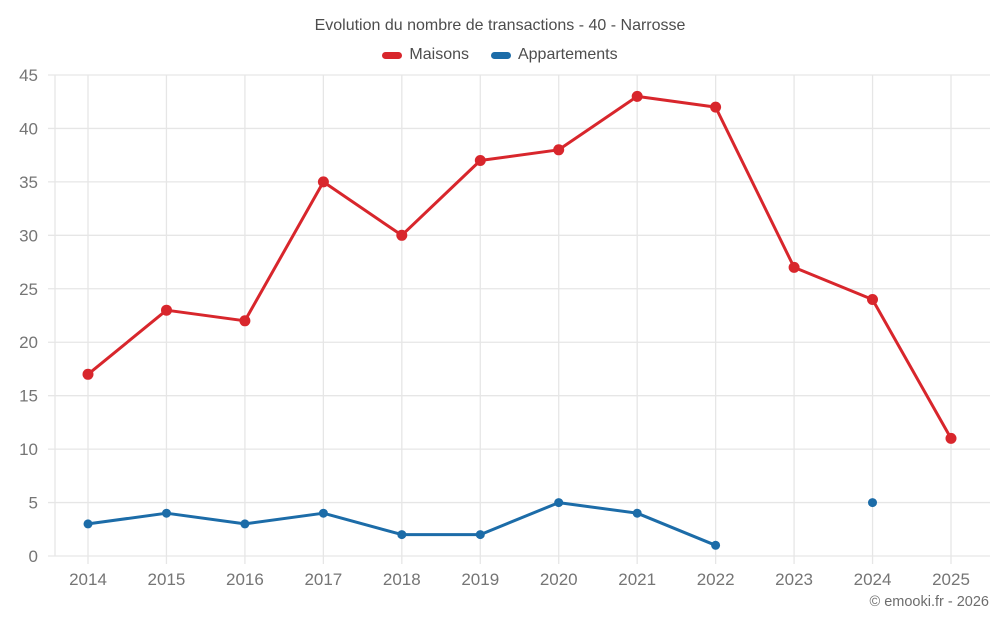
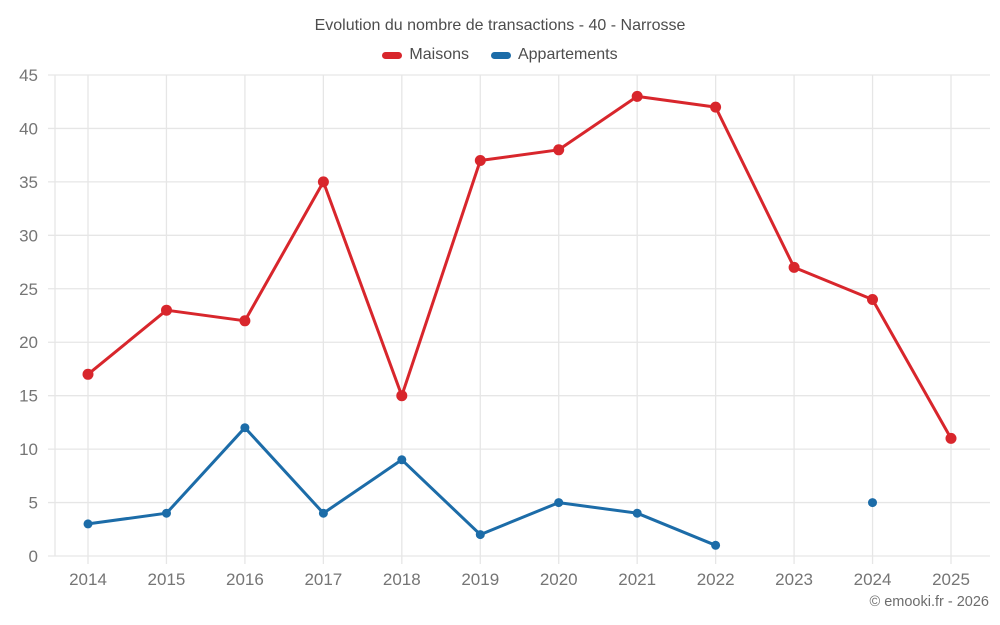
Appartements/2016: 3 -> 12
Maisons/2018: 30 -> 15
Appartements/2018: 2 -> 9
